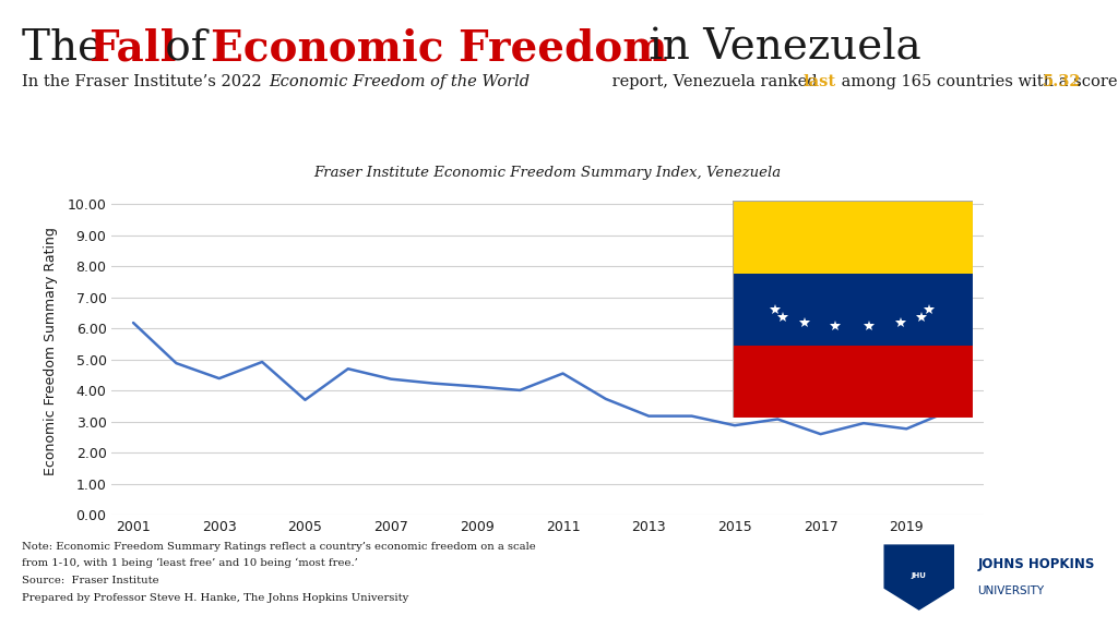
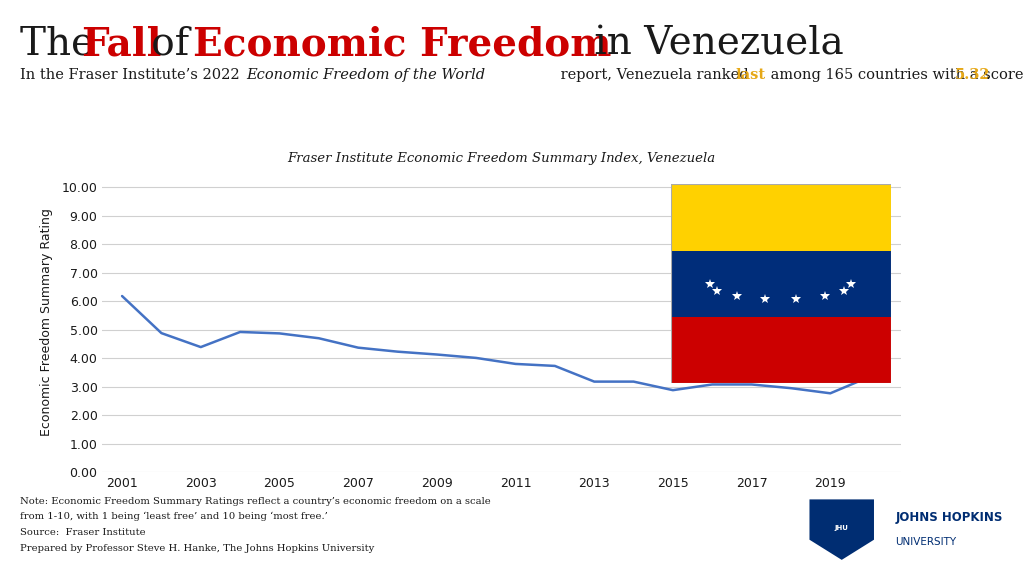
2005: 3.70 -> 4.87
2011: 4.55 -> 3.80
2017: 2.60 -> 3.08
